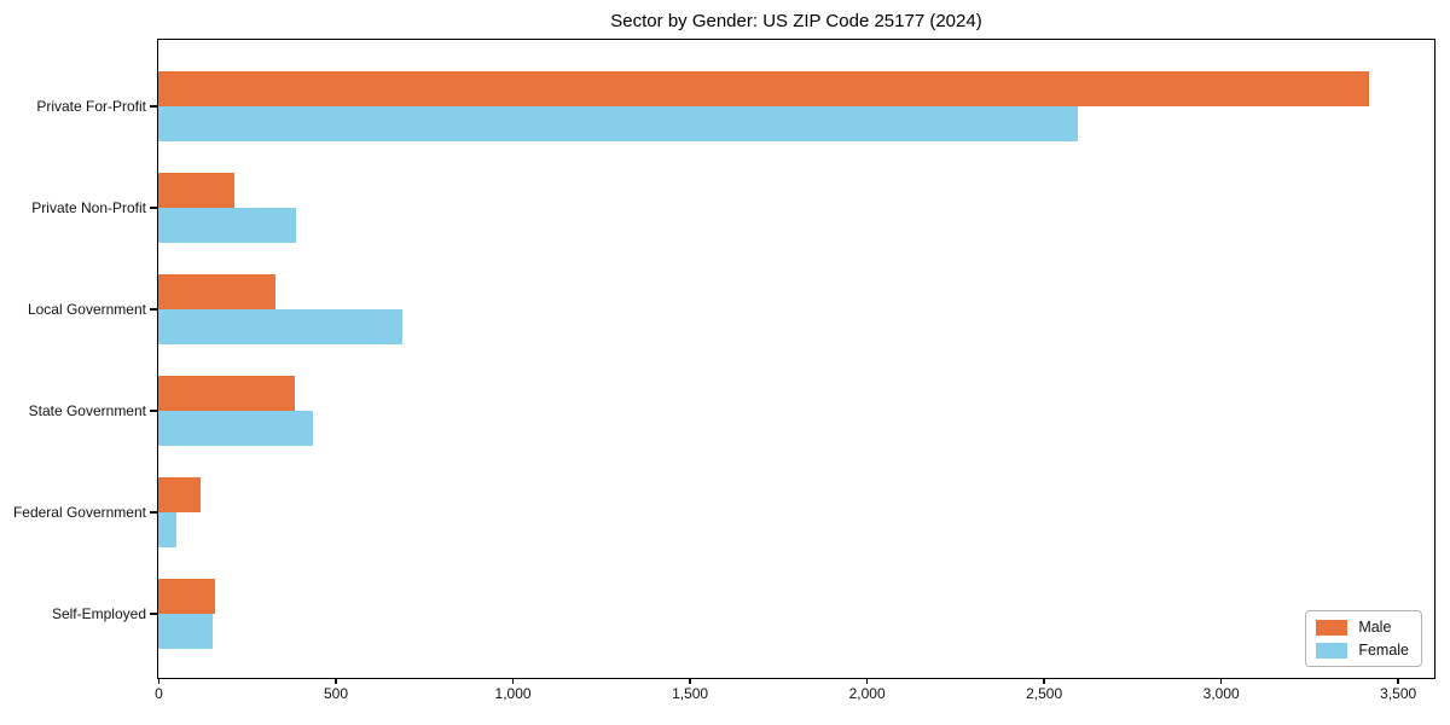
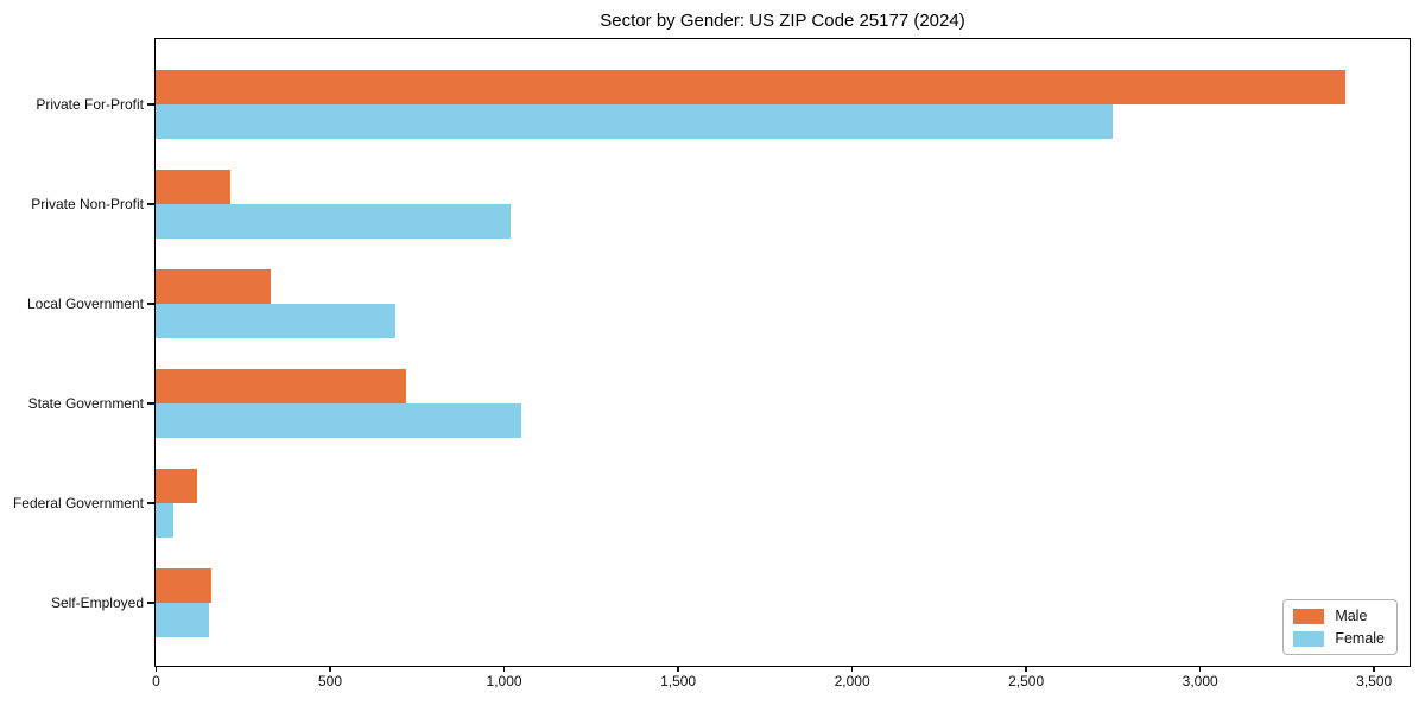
Female/Private For-Profit: 2600 -> 2750
Female/Private Non-Profit: 390 -> 1020
Male/State Government: 380 -> 720
Female/State Government: 440 -> 1050
